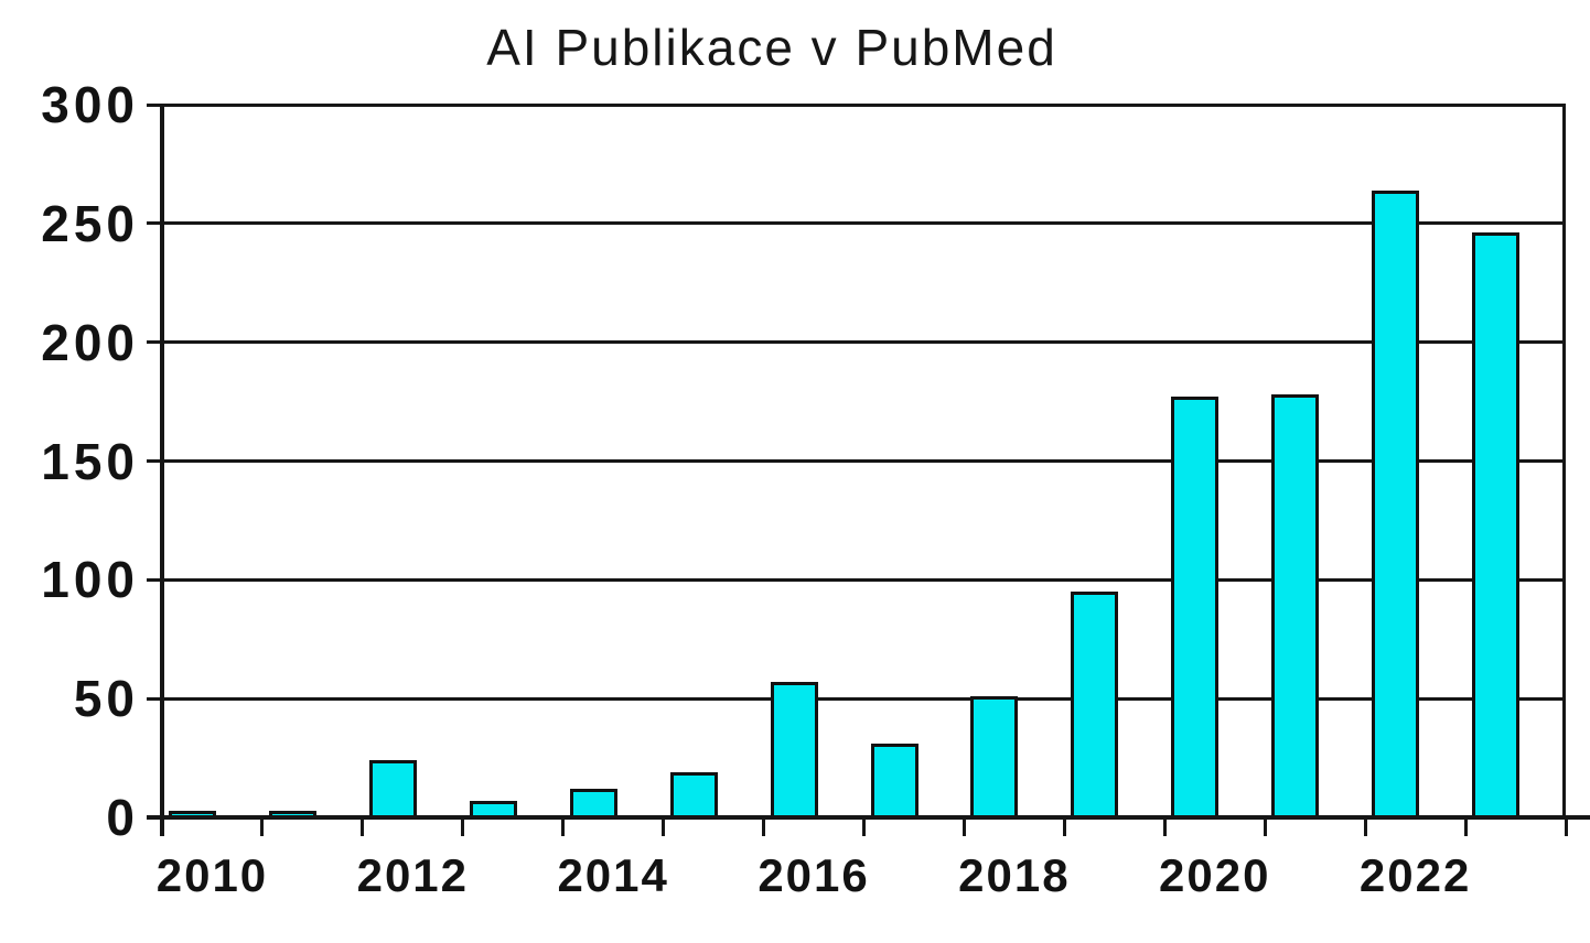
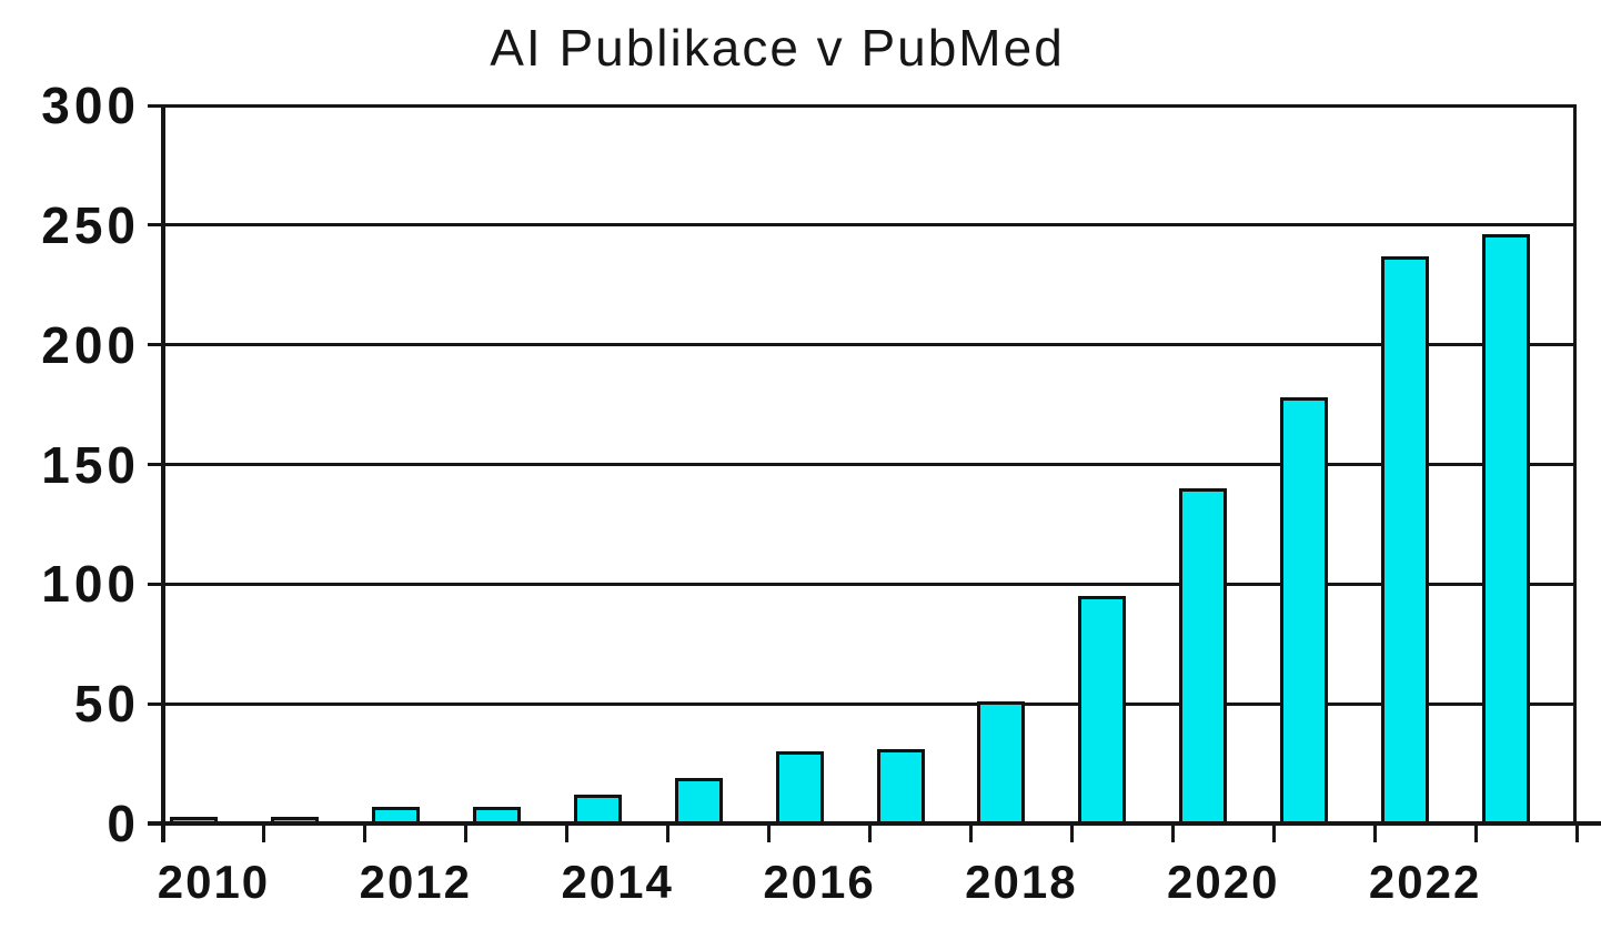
2012: 24 -> 7
2016: 57 -> 30
2020: 177 -> 140
2022: 264 -> 237
